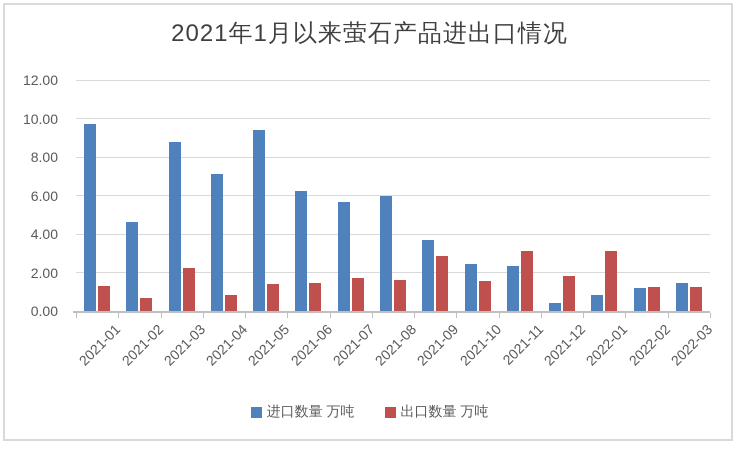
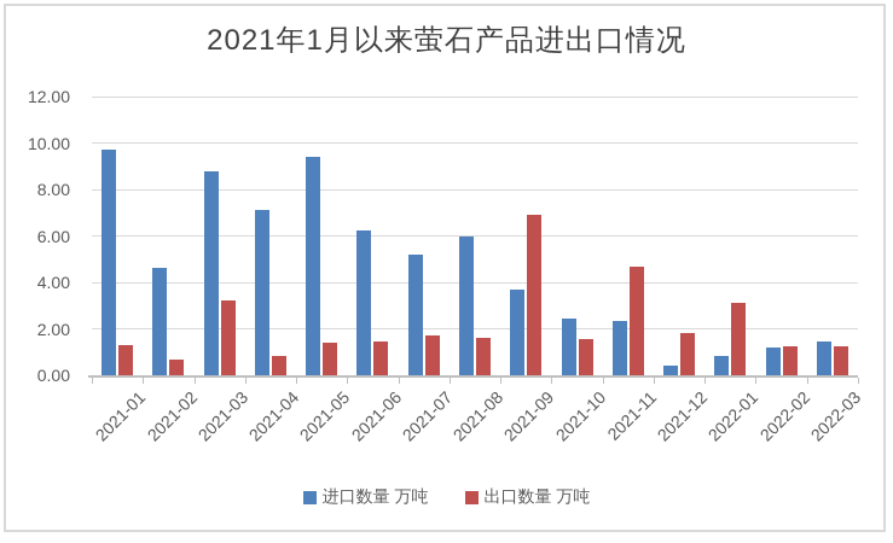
出口数量 万吨/2021-03: 2.2 -> 3.2
进口数量 万吨/2021-07: 5.7 -> 5.2
出口数量 万吨/2021-09: 2.9 -> 6.9
出口数量 万吨/2021-11: 3.1 -> 4.7
